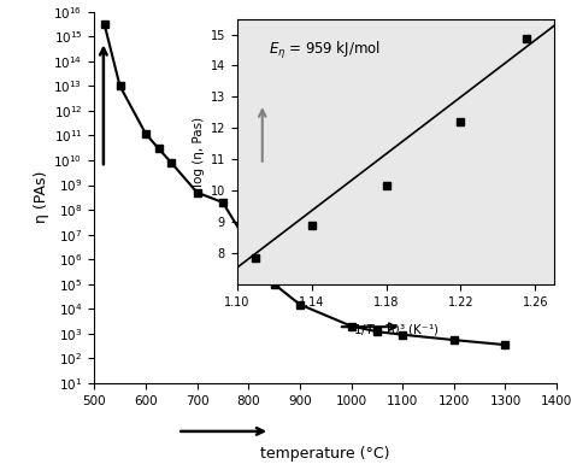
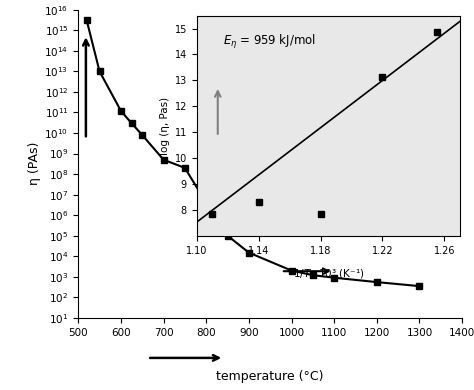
1.14: 8.90 -> 8.30
1.18: 10.15 -> 7.85
1.22: 12.20 -> 13.15
